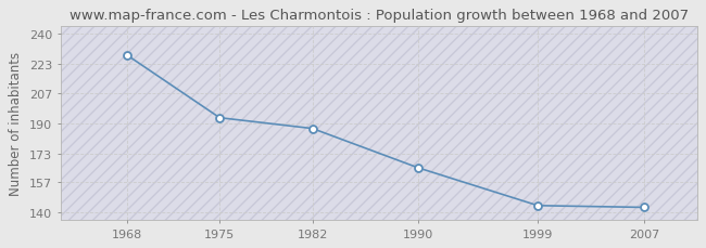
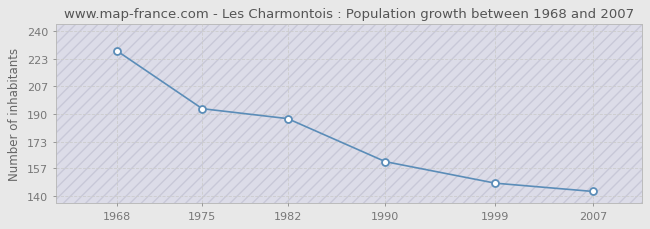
1990: 165 -> 161
1999: 144 -> 148
